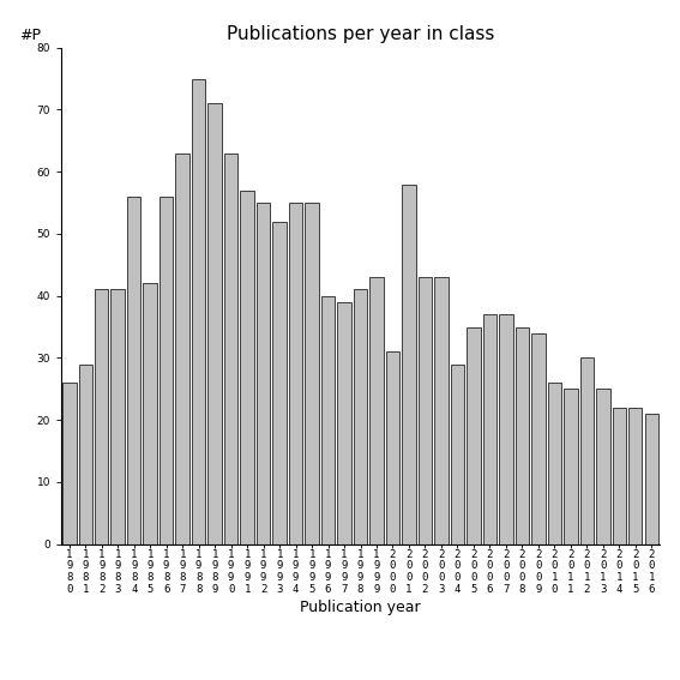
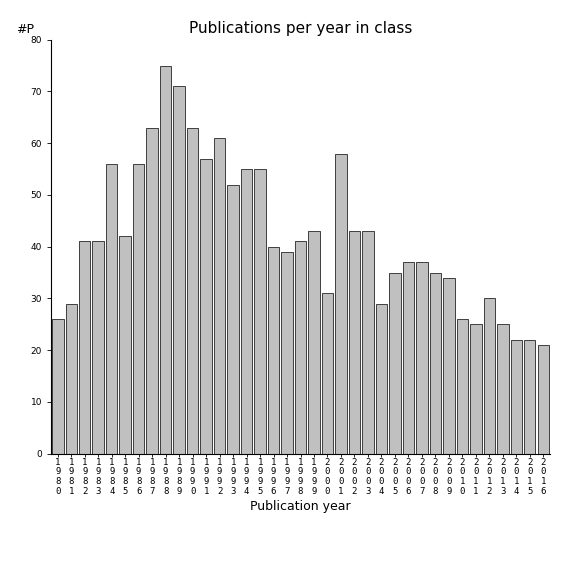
1 9 9 2: 55 -> 61
